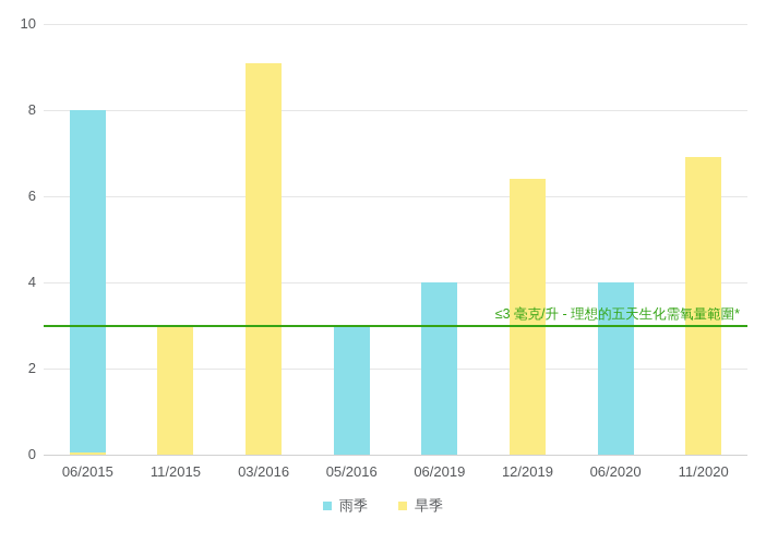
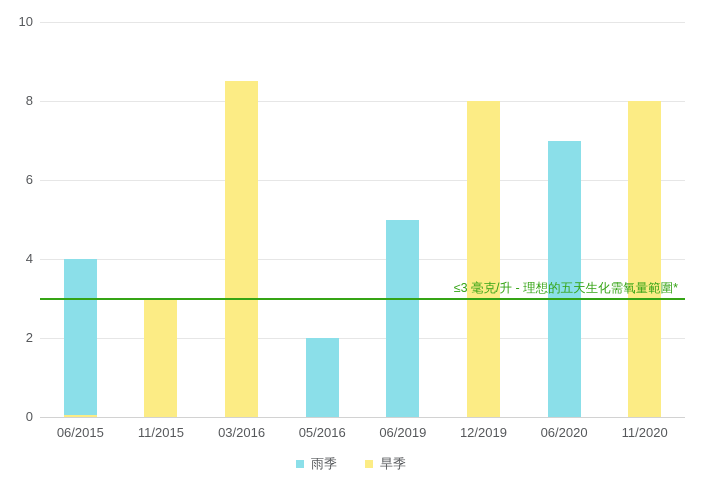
雨季/06/2015: 8 -> 4
旱季/03/2016: 9.1 -> 8.5
雨季/05/2016: 3 -> 2
雨季/06/2019: 4 -> 5
旱季/12/2019: 6.4 -> 8.0
雨季/06/2020: 4 -> 7
旱季/11/2020: 6.9 -> 8.0
